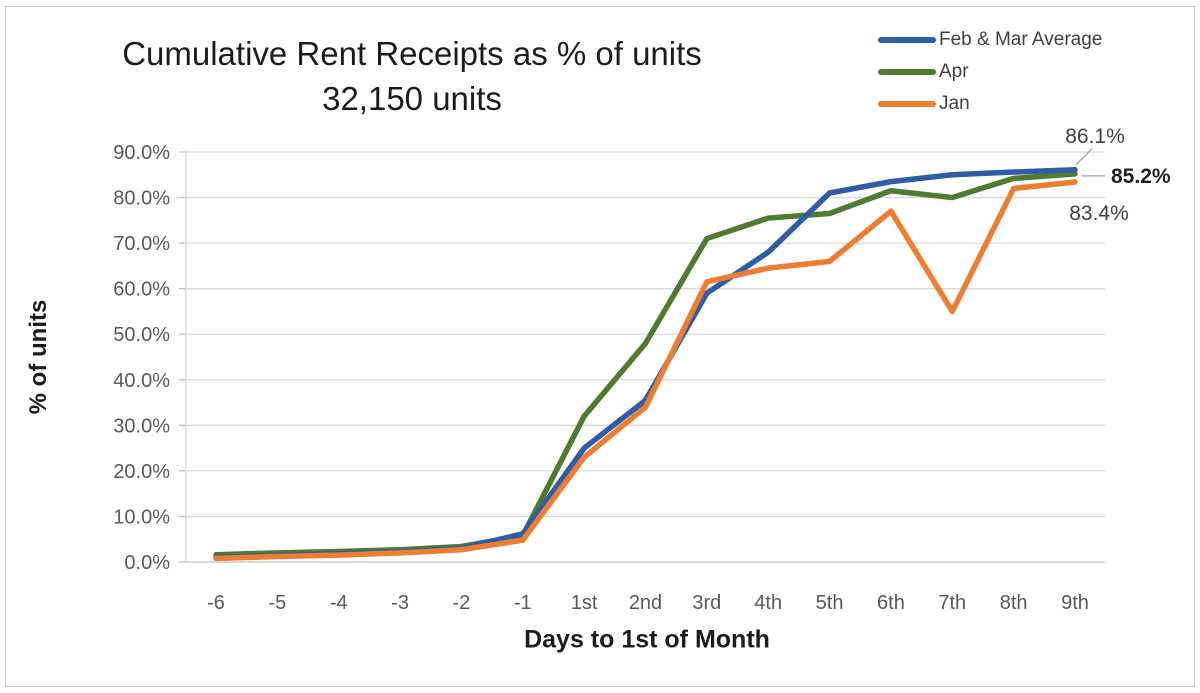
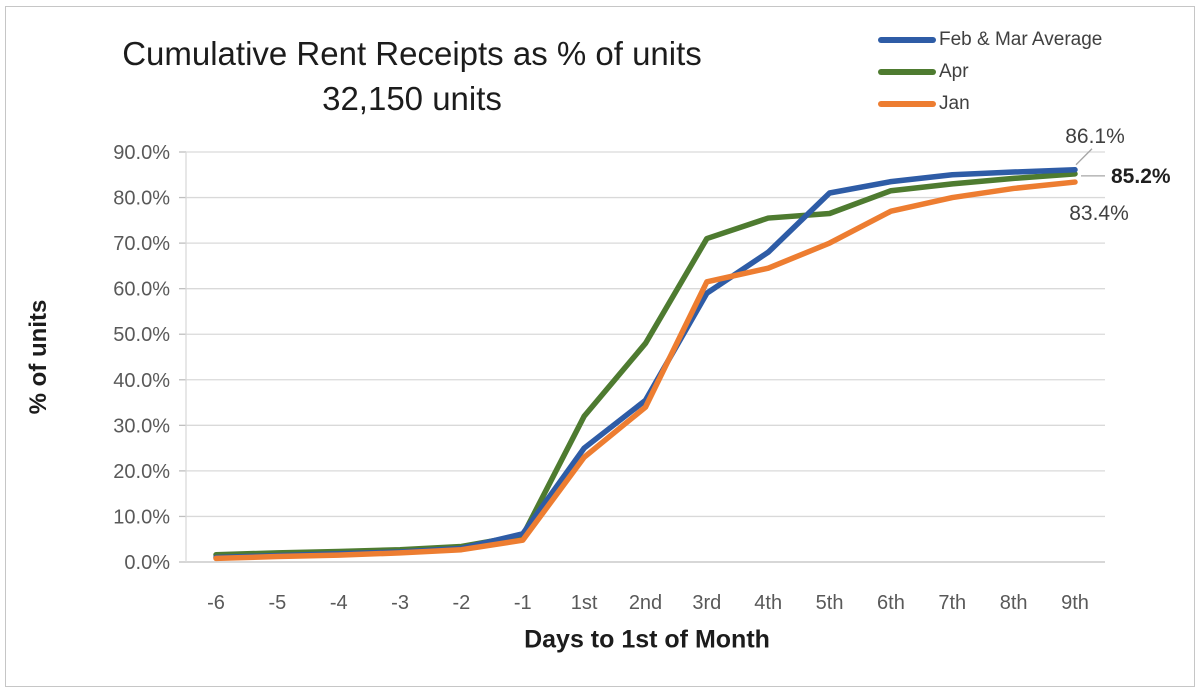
Jan/5th: 66% -> 70%
Apr/7th: 80% -> 83%
Jan/7th: 55% -> 80%
